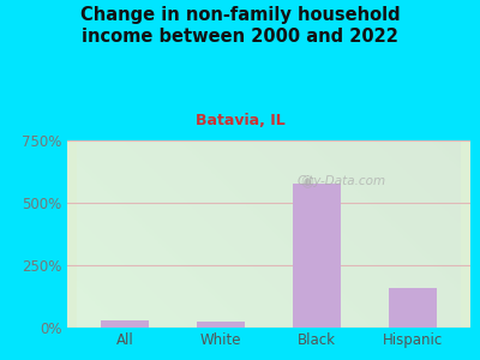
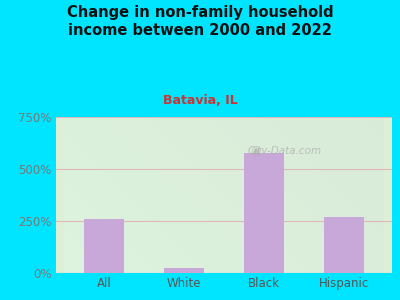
All: 30% -> 260%
Hispanic: 160% -> 270%
